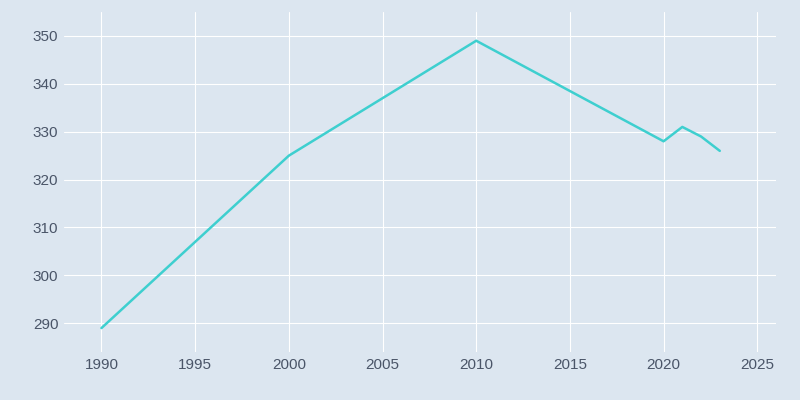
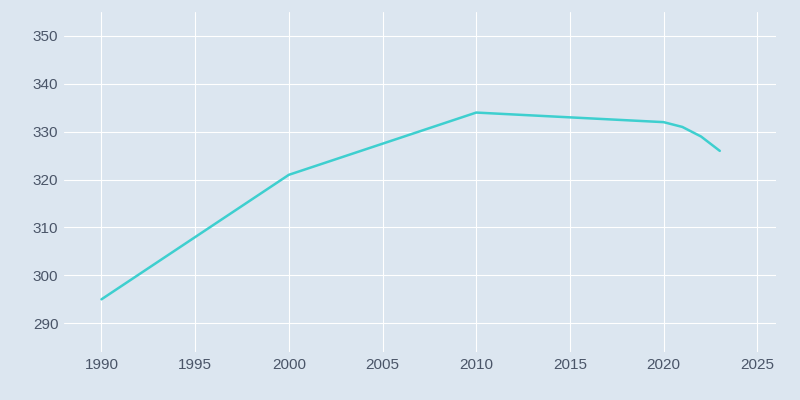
1990: 289 -> 295
2000: 325 -> 321
2010: 349 -> 334
2020: 328 -> 332
